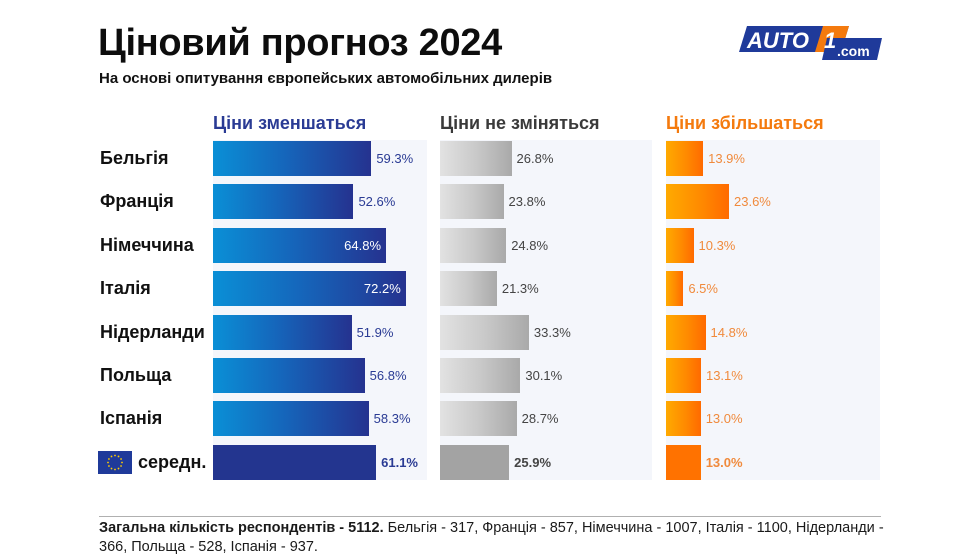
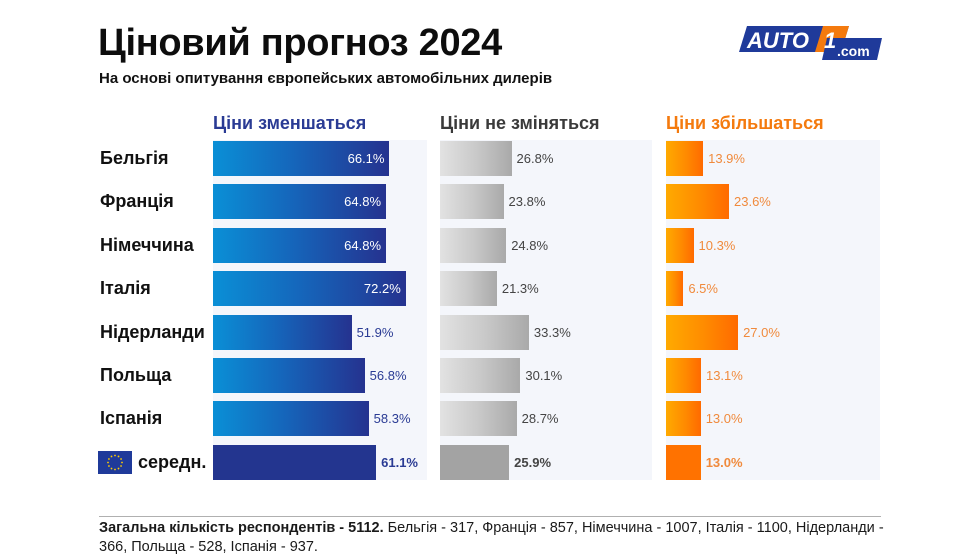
Ціни зменшаться/Бельгія: 59.3% -> 66.1%
Ціни зменшаться/Франція: 52.6% -> 64.8%
Ціни збільшаться/Нідерланди: 14.8% -> 27.0%
